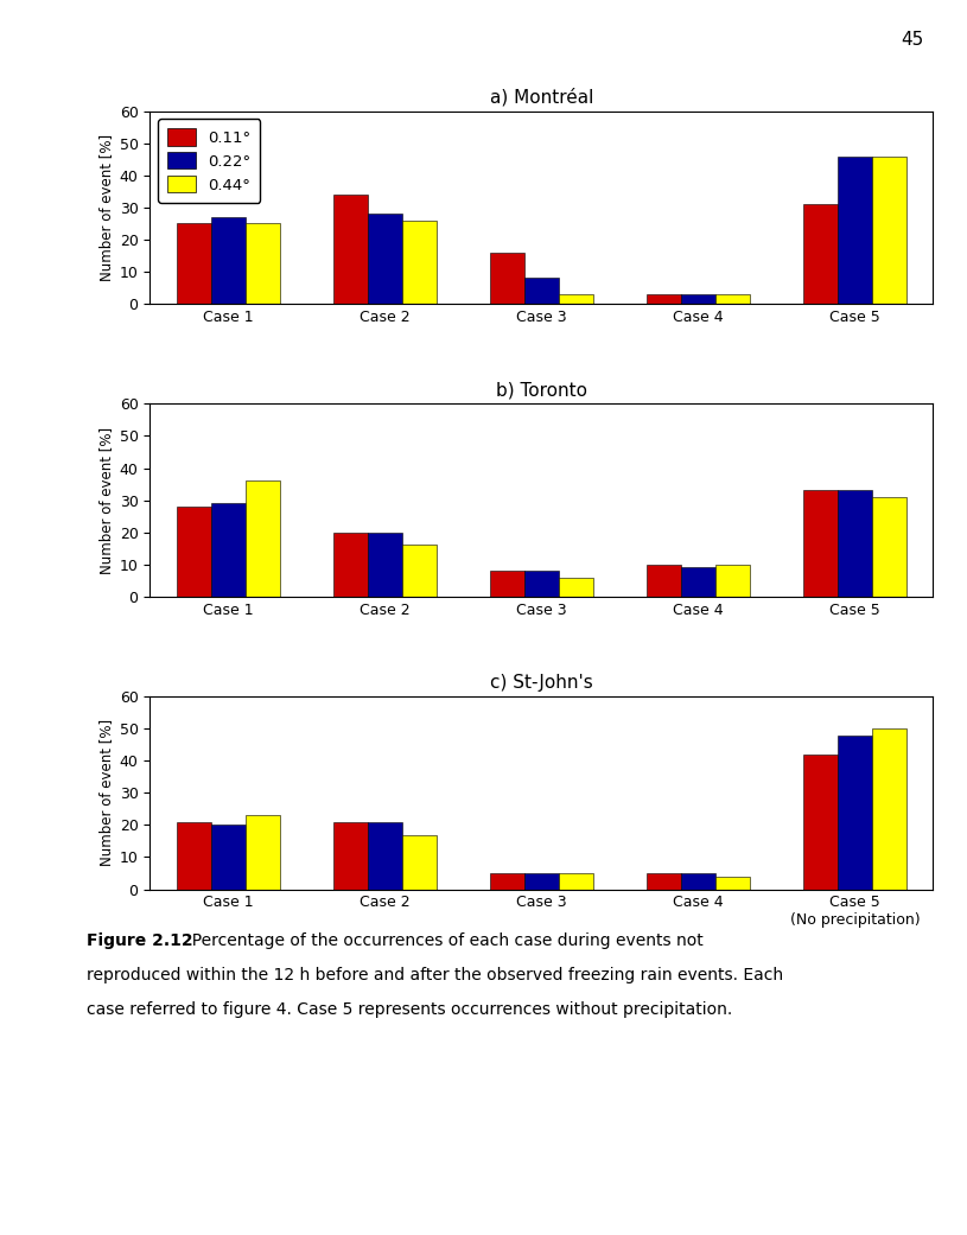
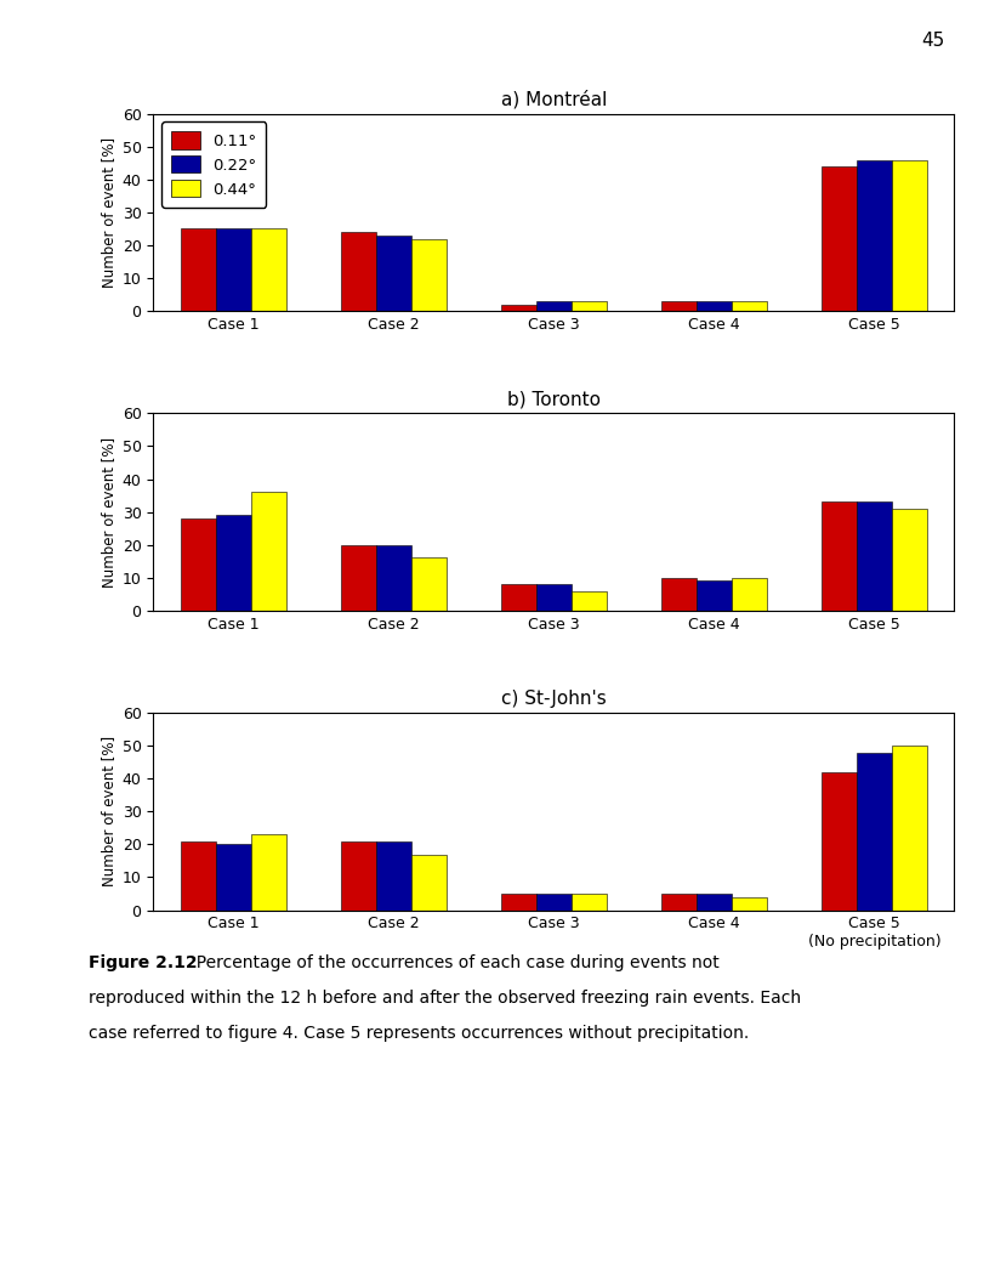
a) Montréal/0.22°/Case 1: 27 -> 25
a) Montréal/0.11°/Case 2: 34 -> 24
a) Montréal/0.22°/Case 2: 28 -> 23
a) Montréal/0.44°/Case 2: 26 -> 22
a) Montréal/0.11°/Case 3: 16 -> 2
a) Montréal/0.22°/Case 3: 8 -> 3
a) Montréal/0.11°/Case 5: 31 -> 44
